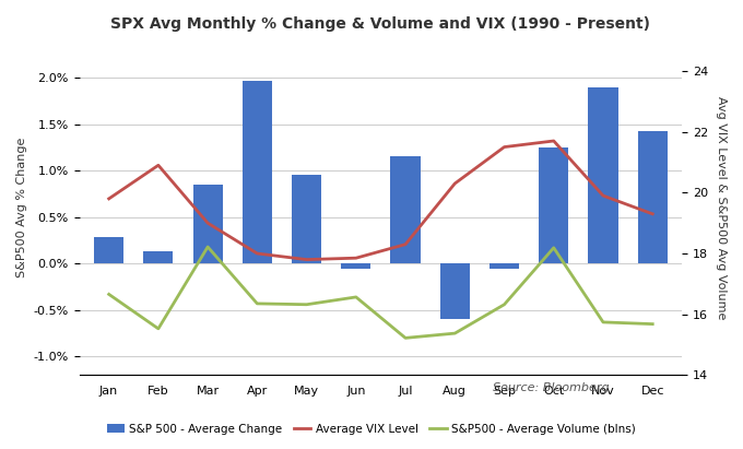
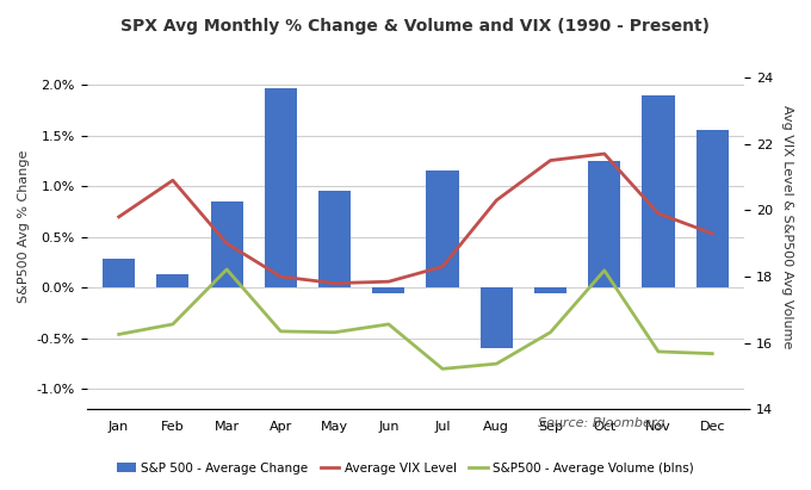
S&P500 - Average Volume (blns)/Jan: -0.33% -> -0.46%
S&P500 - Average Volume (blns)/Feb: -0.70% -> -0.36%
S&P 500 - Average Change/Dec: 1.43% -> 1.56%
